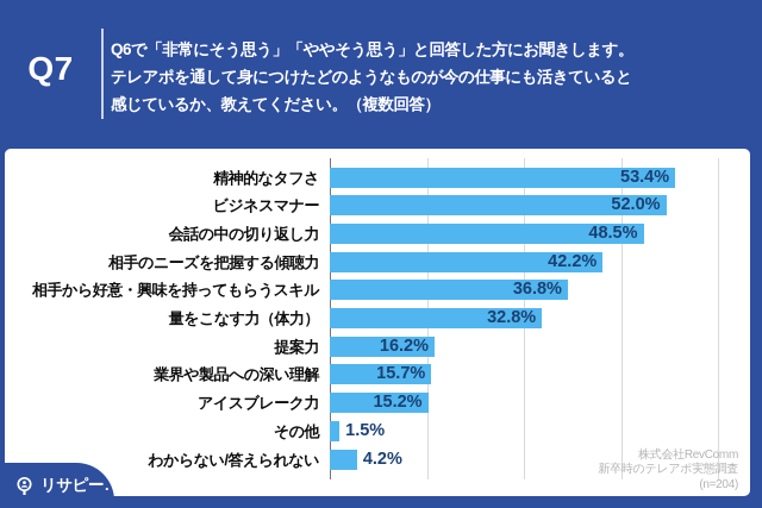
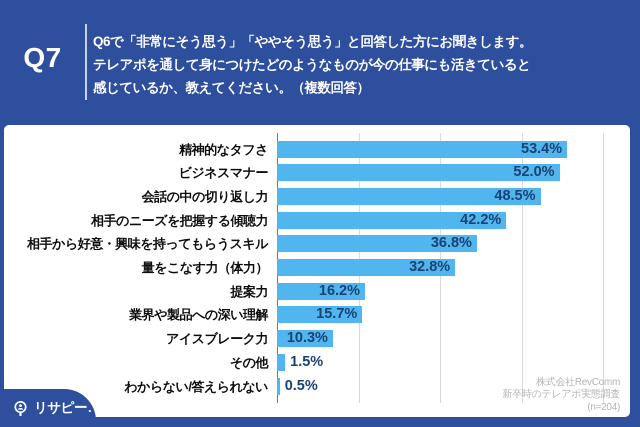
アイスブレーク力: 15.2% -> 10.3%
わからない/答えられない: 4.2% -> 0.5%
